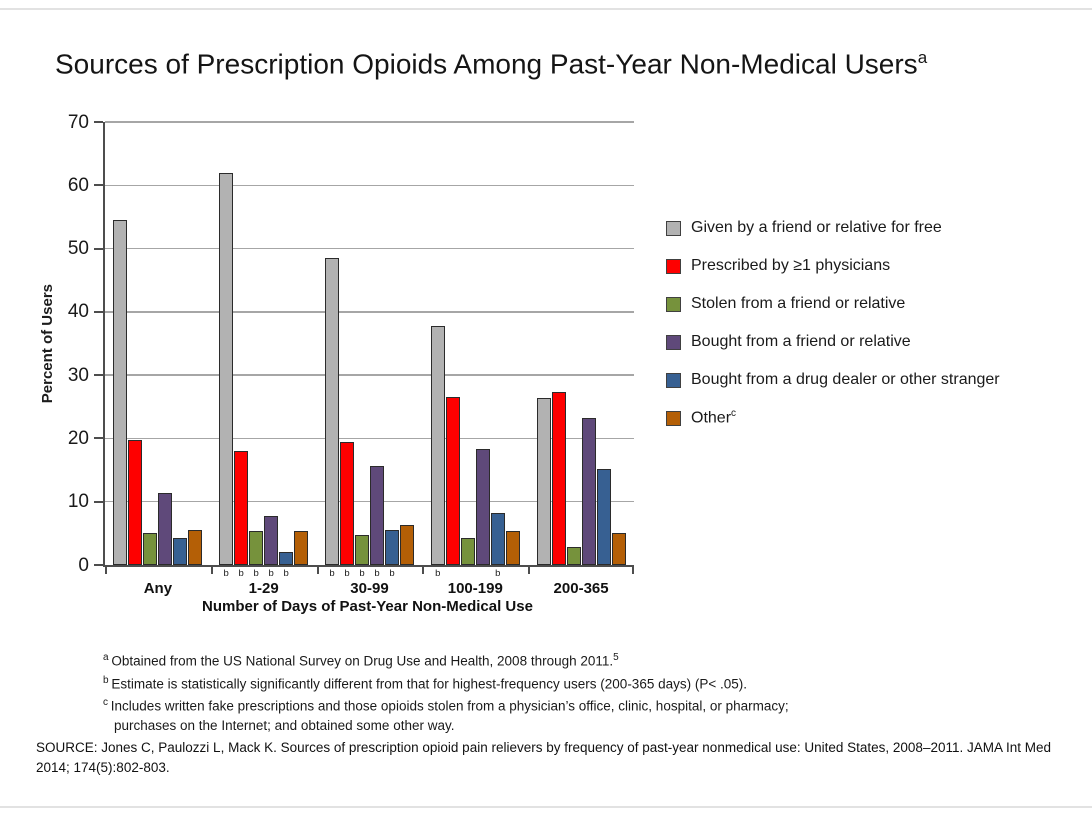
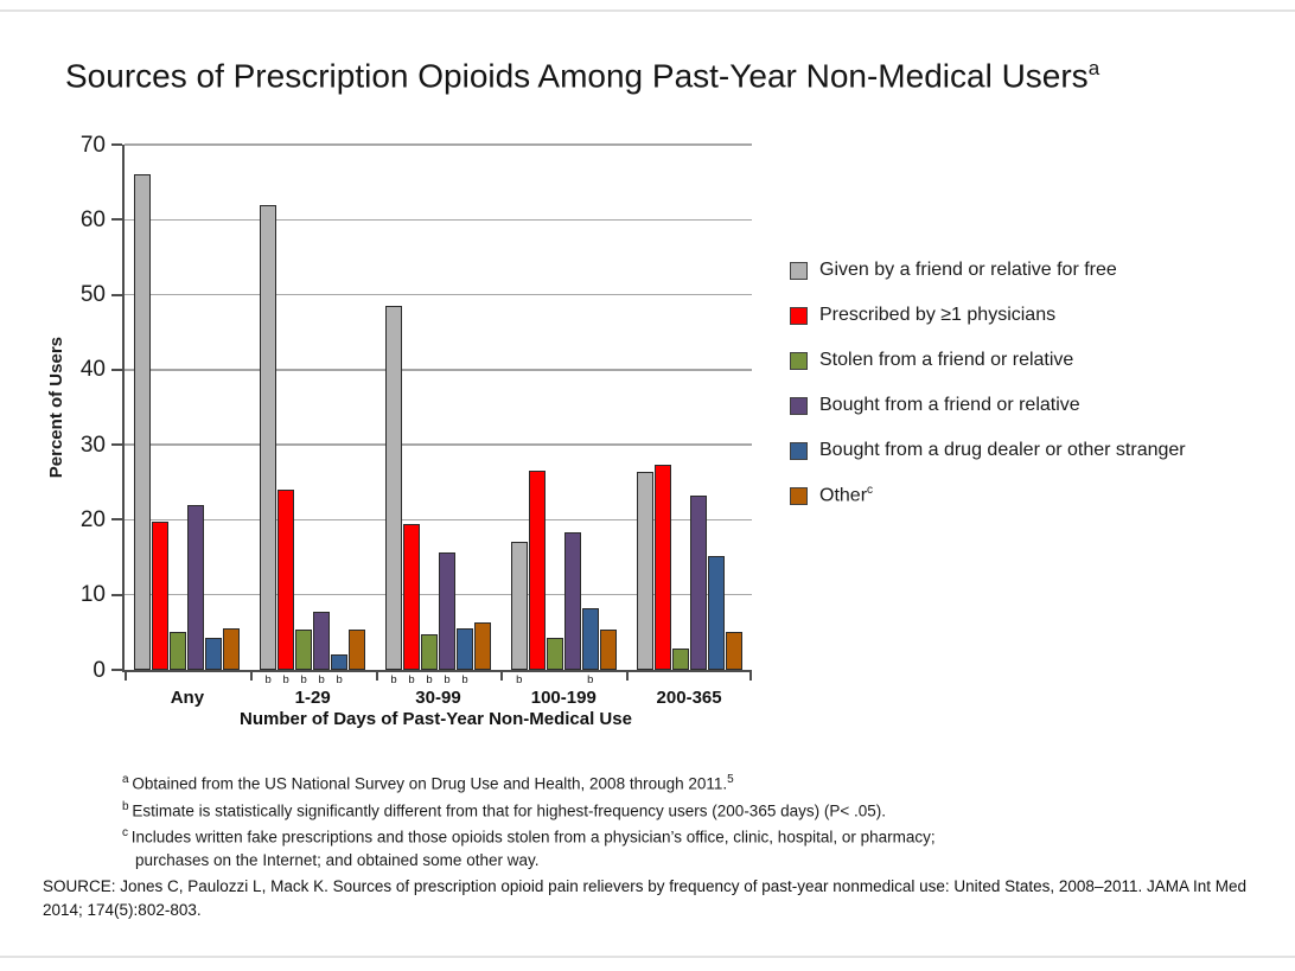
Given by a friend or relative for free/Any: 54 -> 66
Bought from a friend or relative/Any: 11 -> 22
Prescribed by ≥1 physicians/1-29: 18 -> 24
Given by a friend or relative for free/100-199: 38 -> 17
